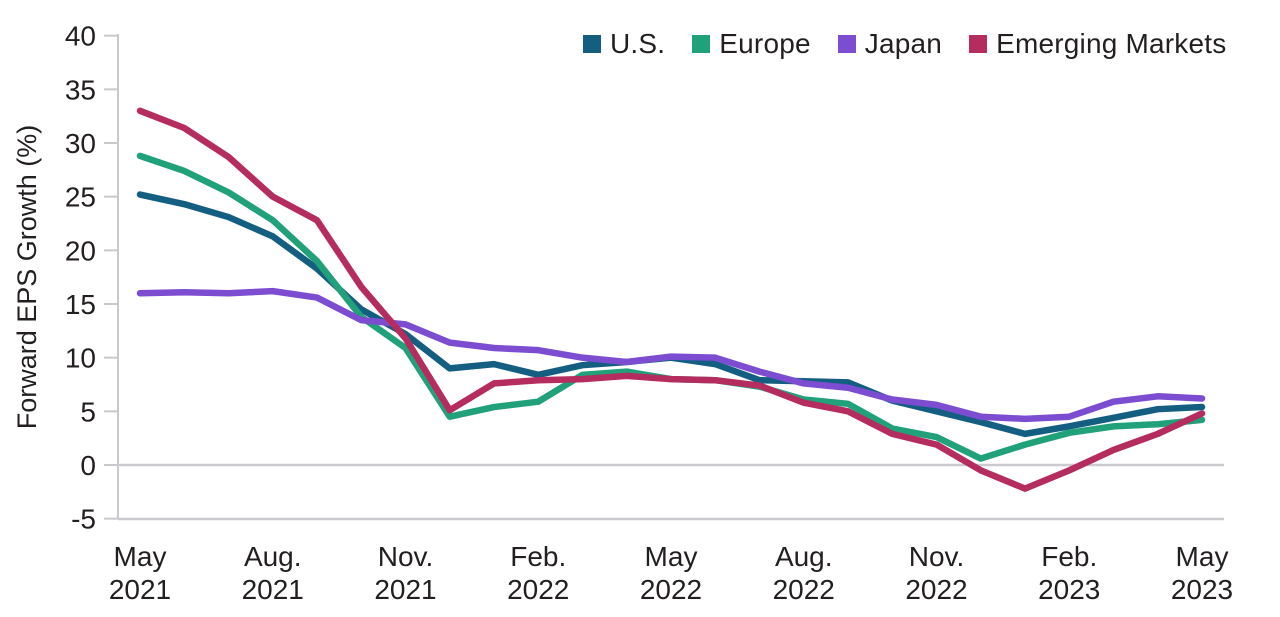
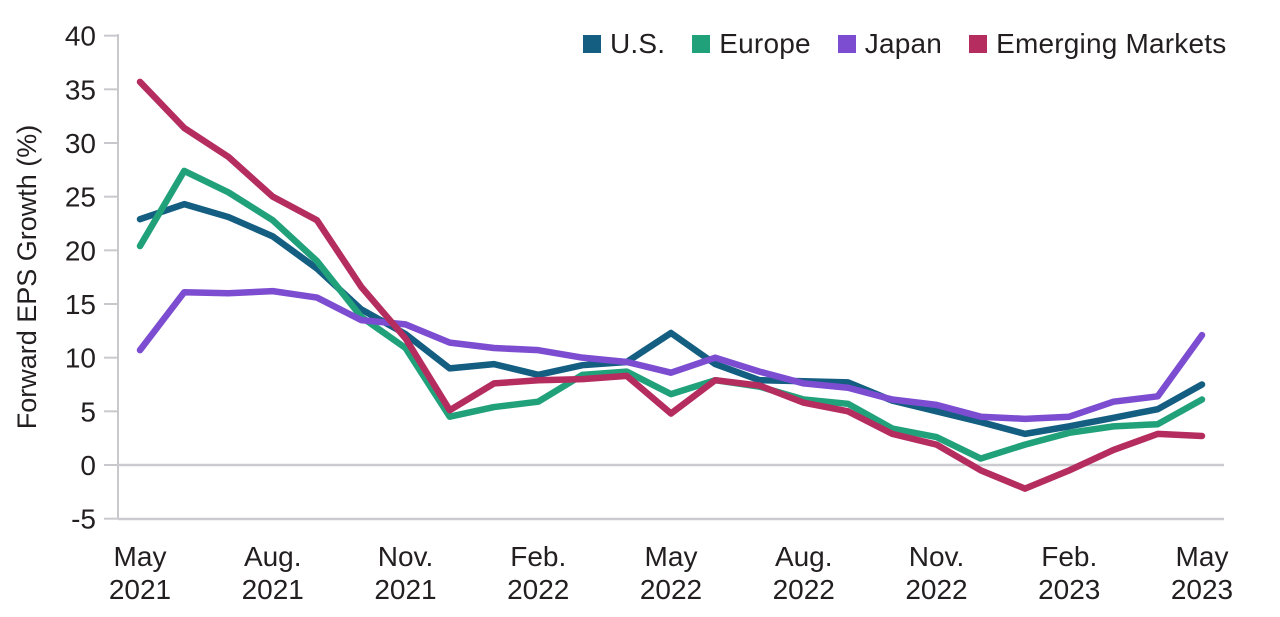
U.S./May 2021: 25.2 -> 22.9
Europe/May 2021: 28.8 -> 20.4
Japan/May 2021: 16.0 -> 10.7
Emerging Markets/May 2021: 33.0 -> 35.7
U.S./May 2022: 10.0 -> 12.3
Europe/May 2022: 8.0 -> 6.6
Japan/May 2022: 10.1 -> 8.6
Emerging Markets/May 2022: 8.0 -> 4.8
U.S./May 2023: 5.4 -> 7.5
Europe/May 2023: 4.2 -> 6.1
Japan/May 2023: 6.2 -> 12.1
Emerging Markets/May 2023: 4.8 -> 2.7
